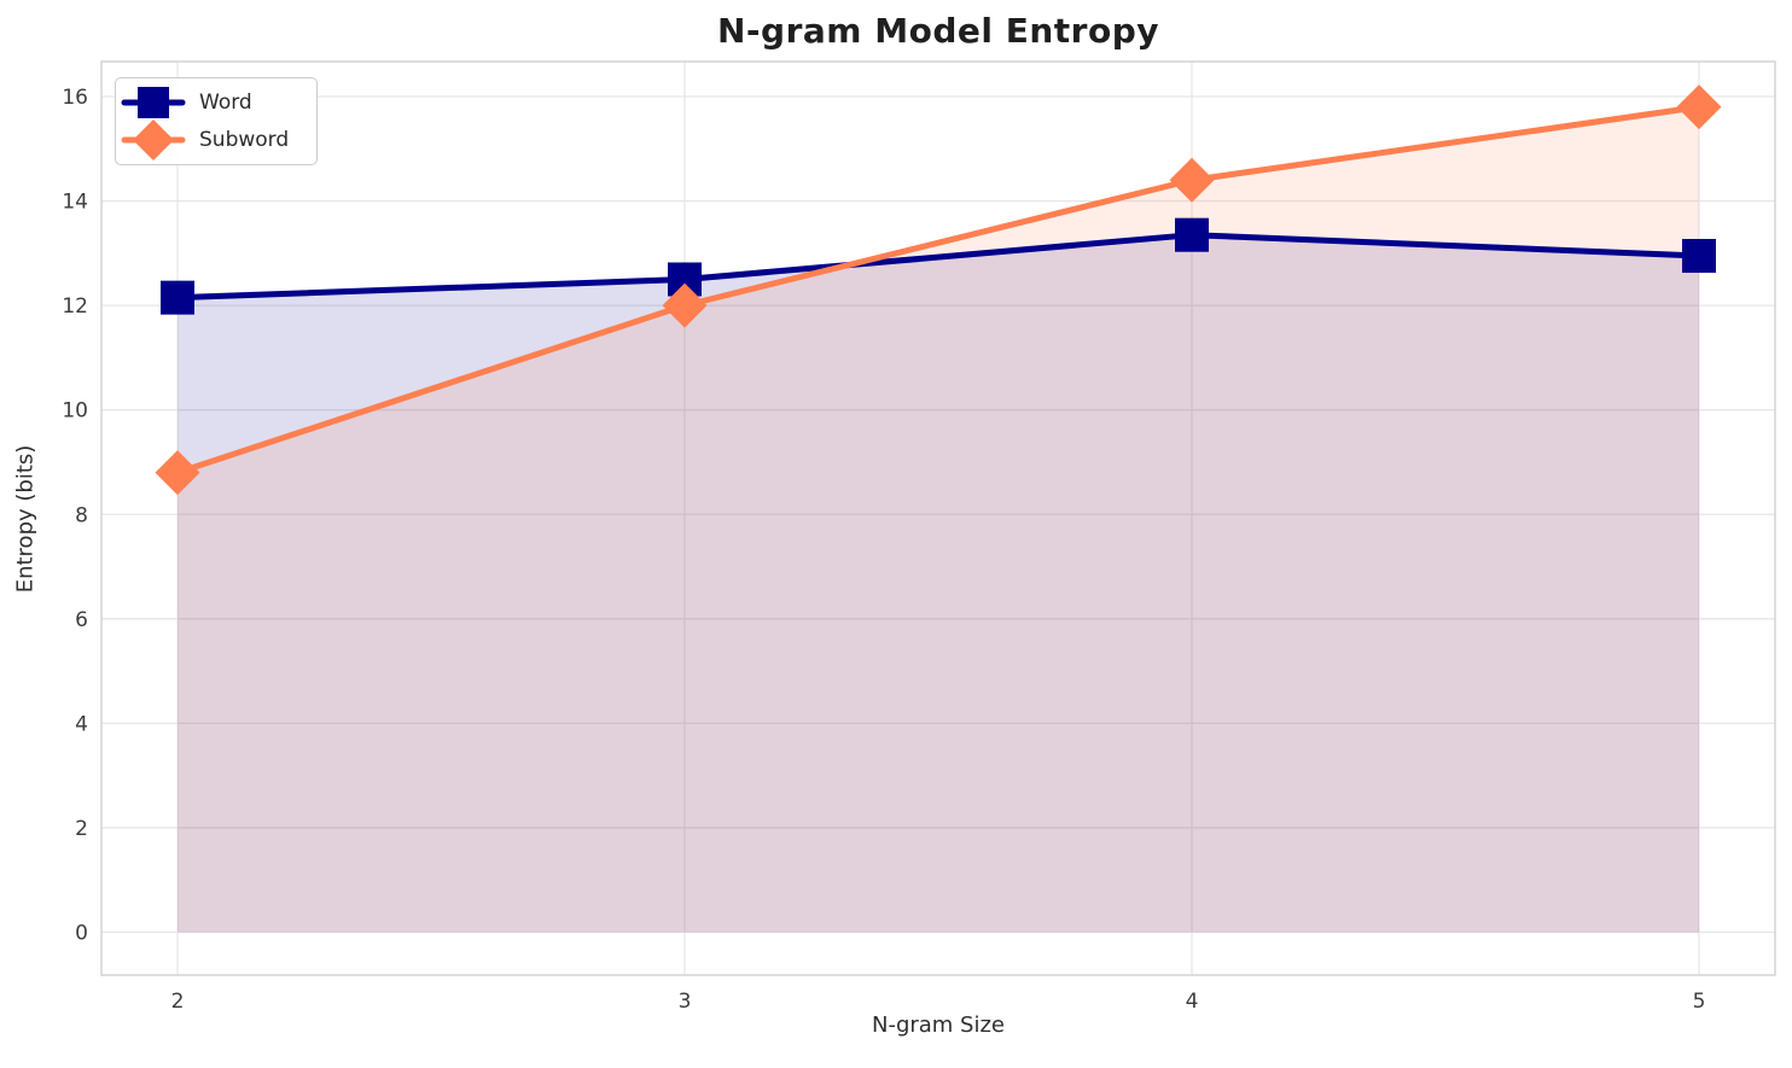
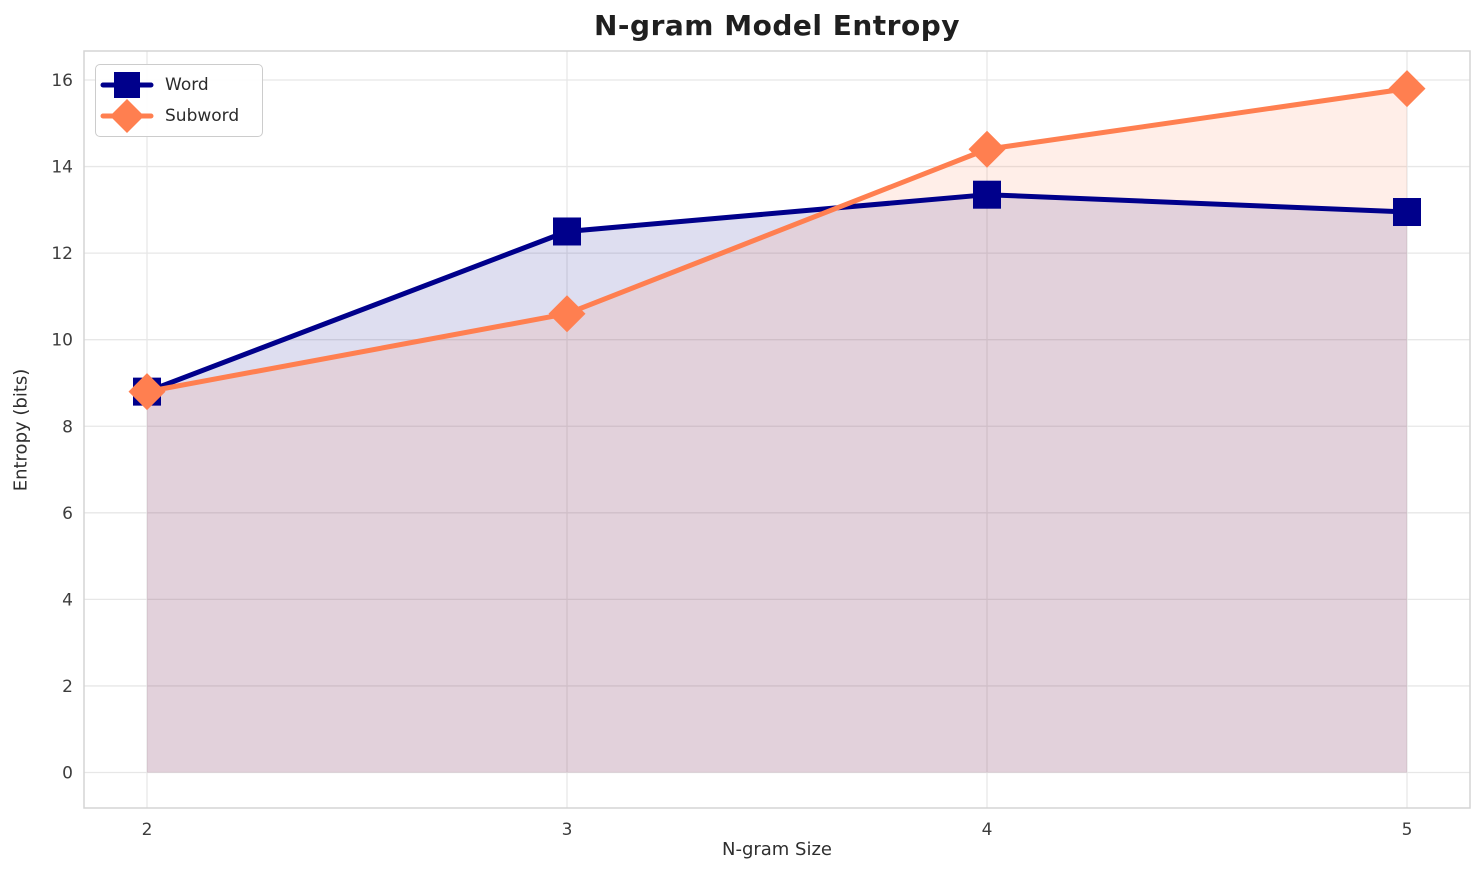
Word/2: 12.2 -> 8.8
Subword/3: 12.0 -> 10.6
